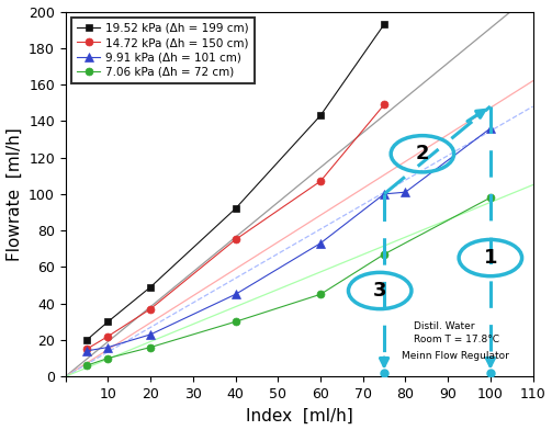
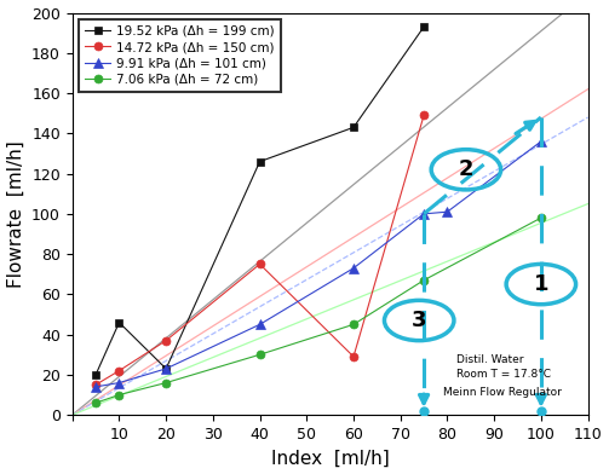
19.52 kPa (Δh = 199 cm)/10: 30 -> 46
19.52 kPa (Δh = 199 cm)/20: 49 -> 23
19.52 kPa (Δh = 199 cm)/40: 92 -> 126
14.72 kPa (Δh = 150 cm)/60: 107 -> 29
